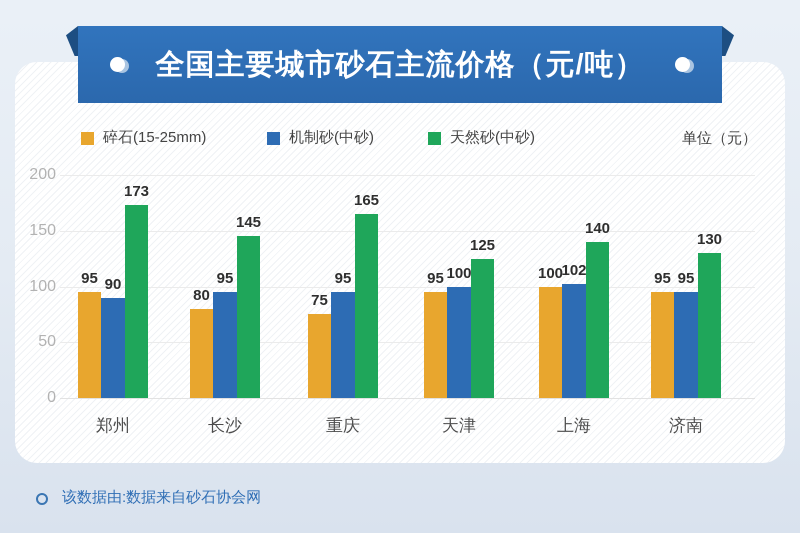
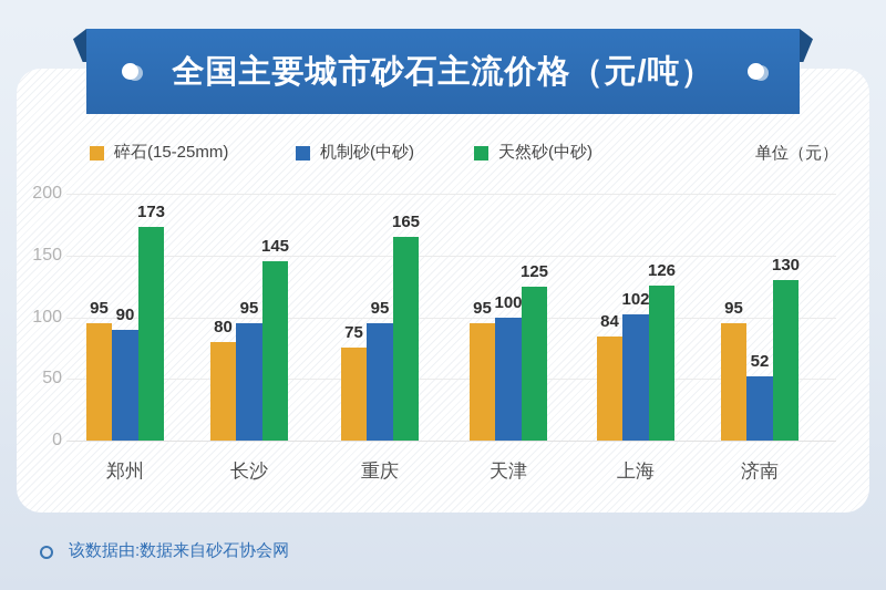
碎石(15-25mm)/上海: 100 -> 84
天然砂(中砂)/上海: 140 -> 126
机制砂(中砂)/济南: 95 -> 52
